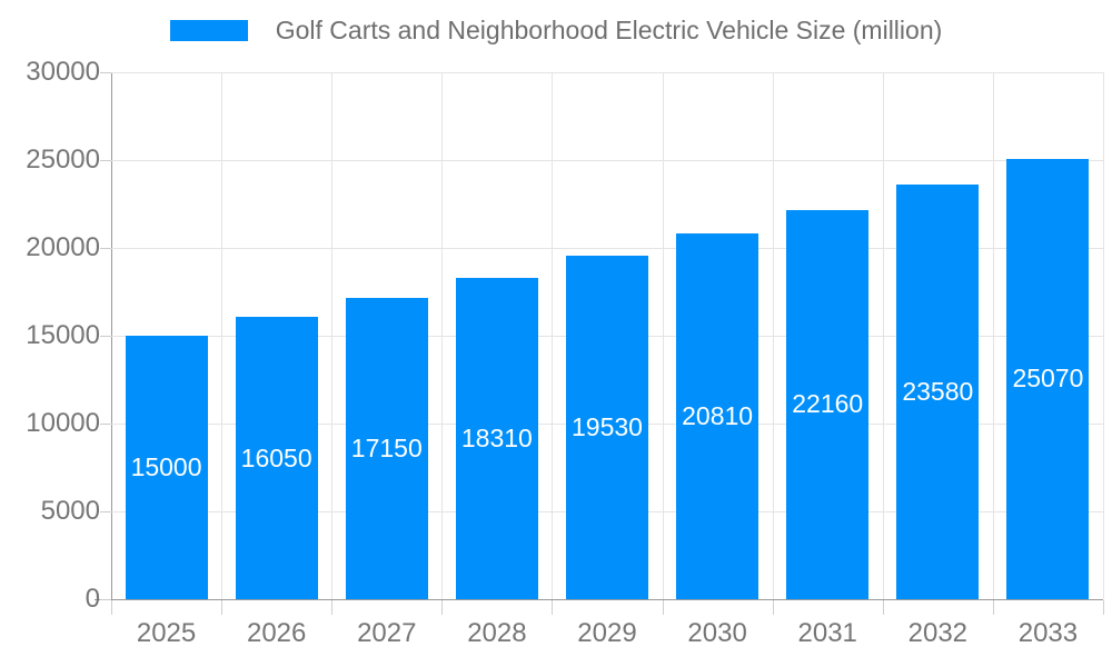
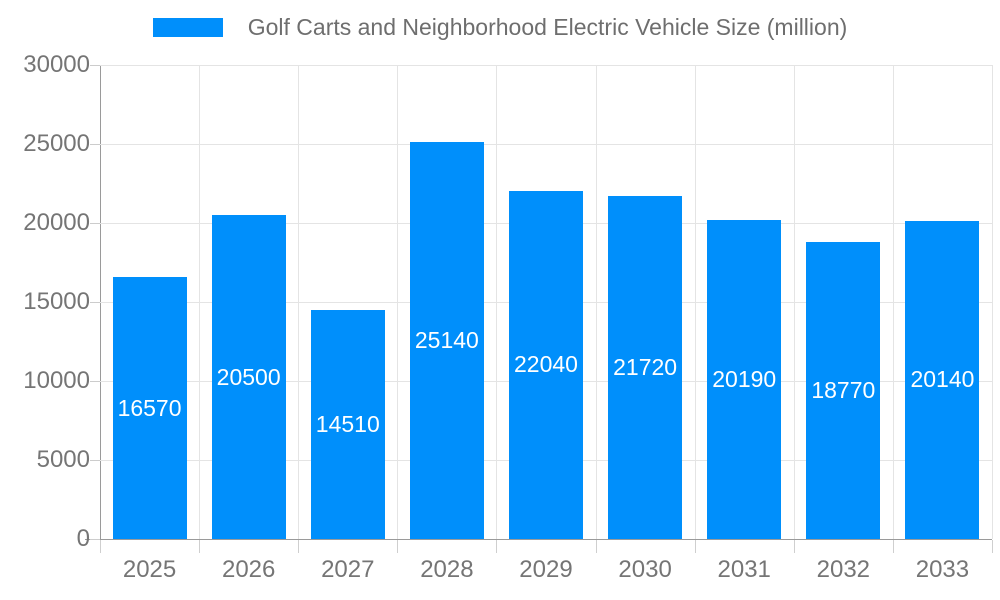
2025: 15000 -> 16570
2026: 16050 -> 20500
2027: 17150 -> 14510
2028: 18310 -> 25140
2029: 19530 -> 22040
2030: 20810 -> 21720
2031: 22160 -> 20190
2032: 23580 -> 18770
2033: 25070 -> 20140
